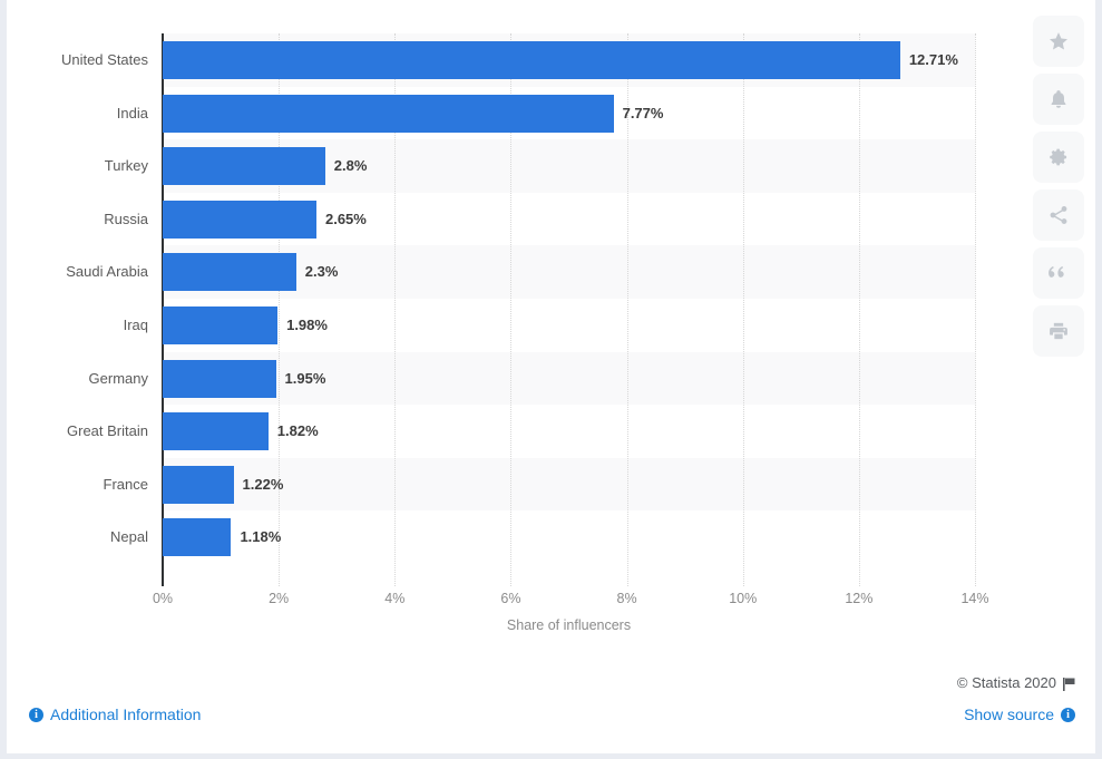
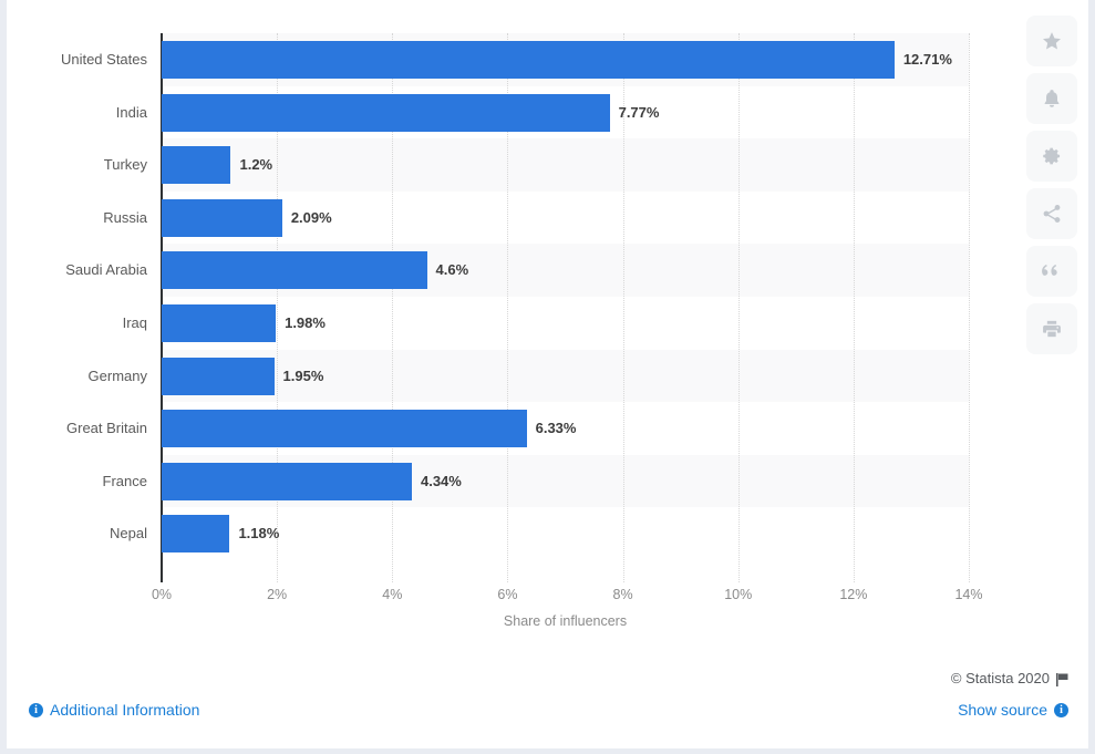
Turkey: 2.8% -> 1.2%
Russia: 2.65% -> 2.09%
Saudi Arabia: 2.3% -> 4.6%
Great Britain: 1.82% -> 6.33%
France: 1.22% -> 4.34%
